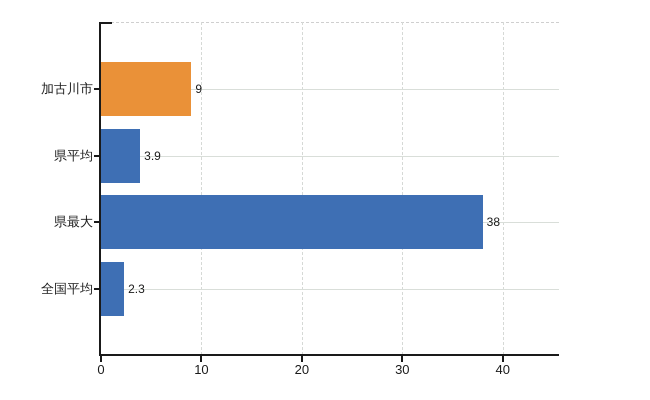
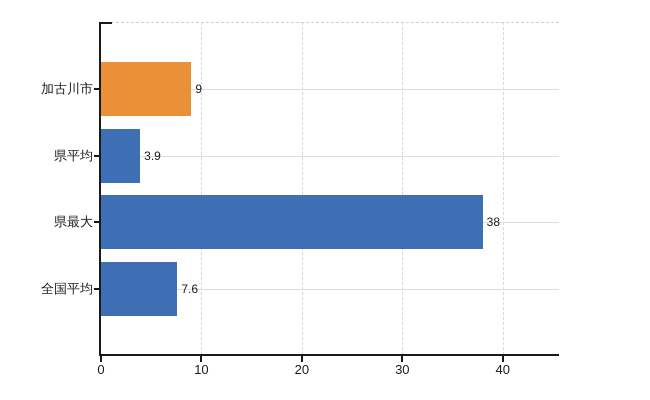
全国平均: 2.3 -> 7.6
